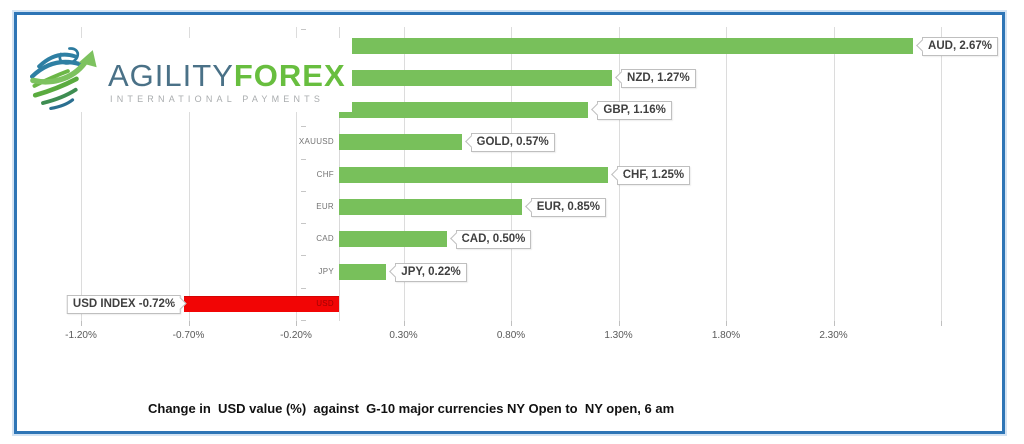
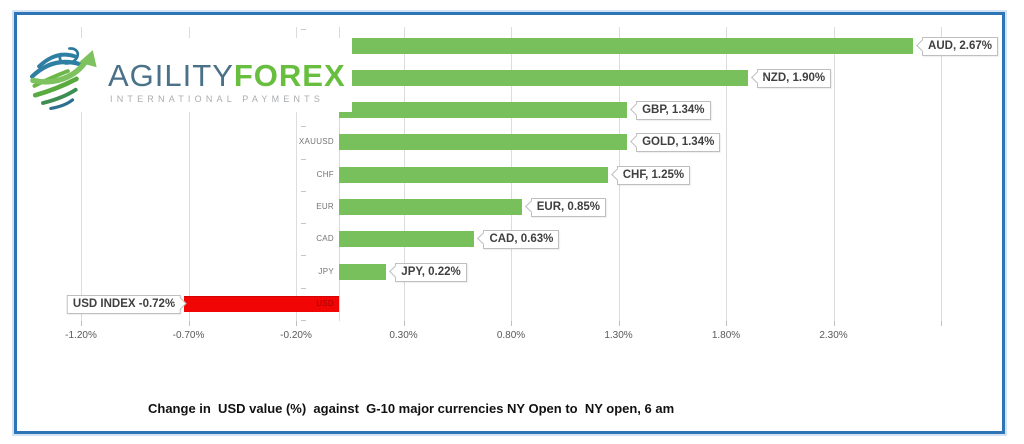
NZD: 1.27% -> 1.90%
GBP: 1.16% -> 1.34%
XAUUSD: 0.57% -> 1.34%
CAD: 0.50% -> 0.63%
